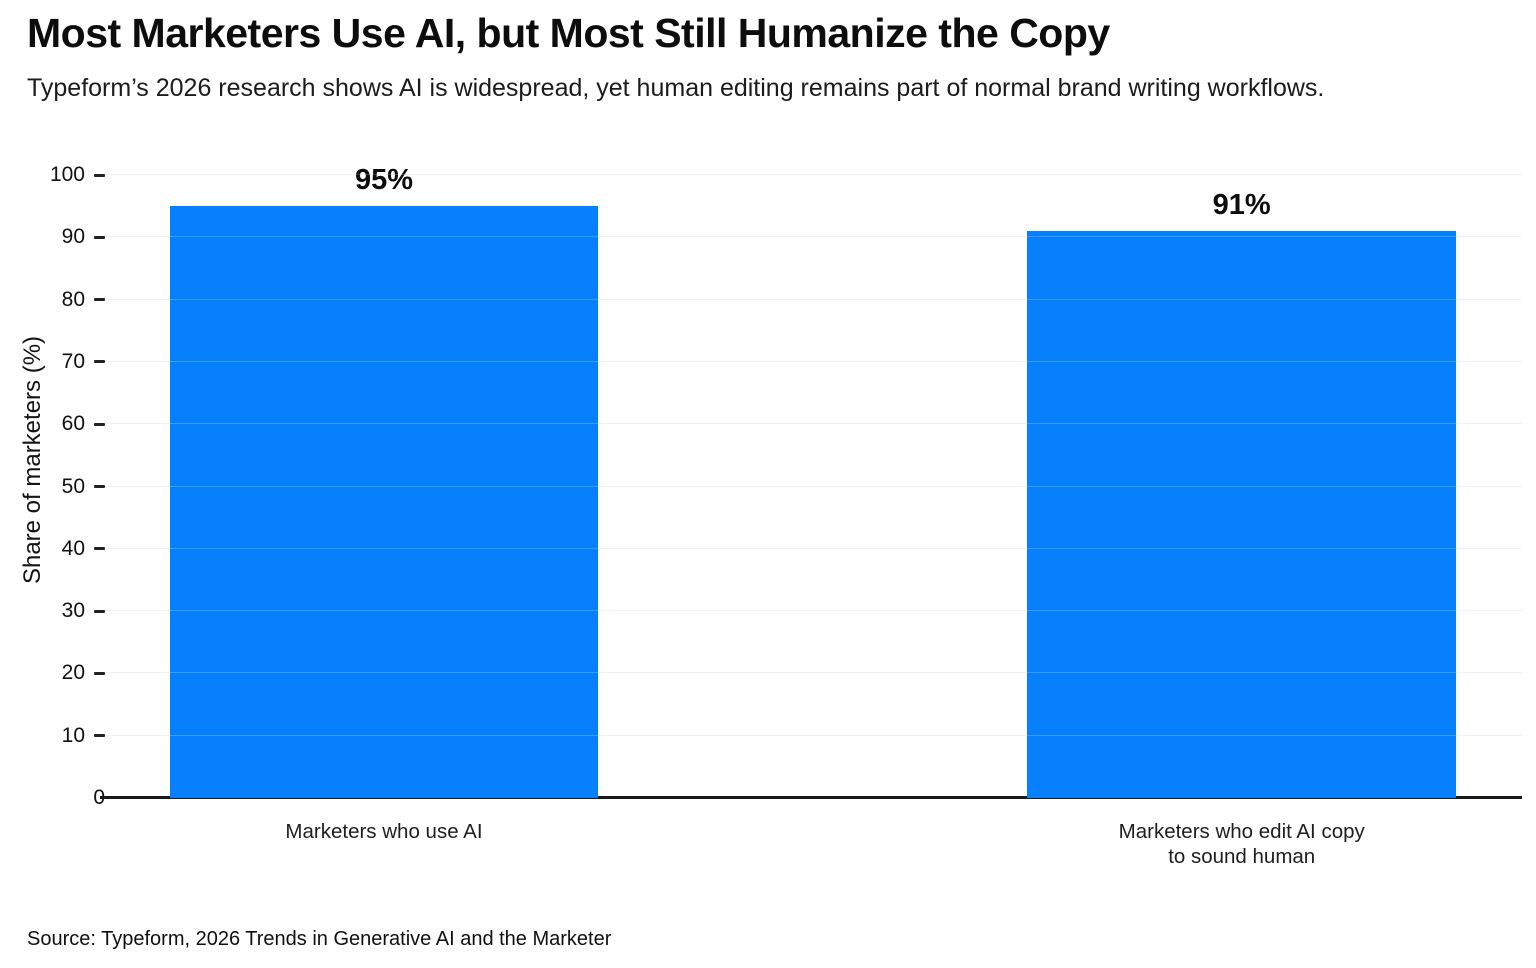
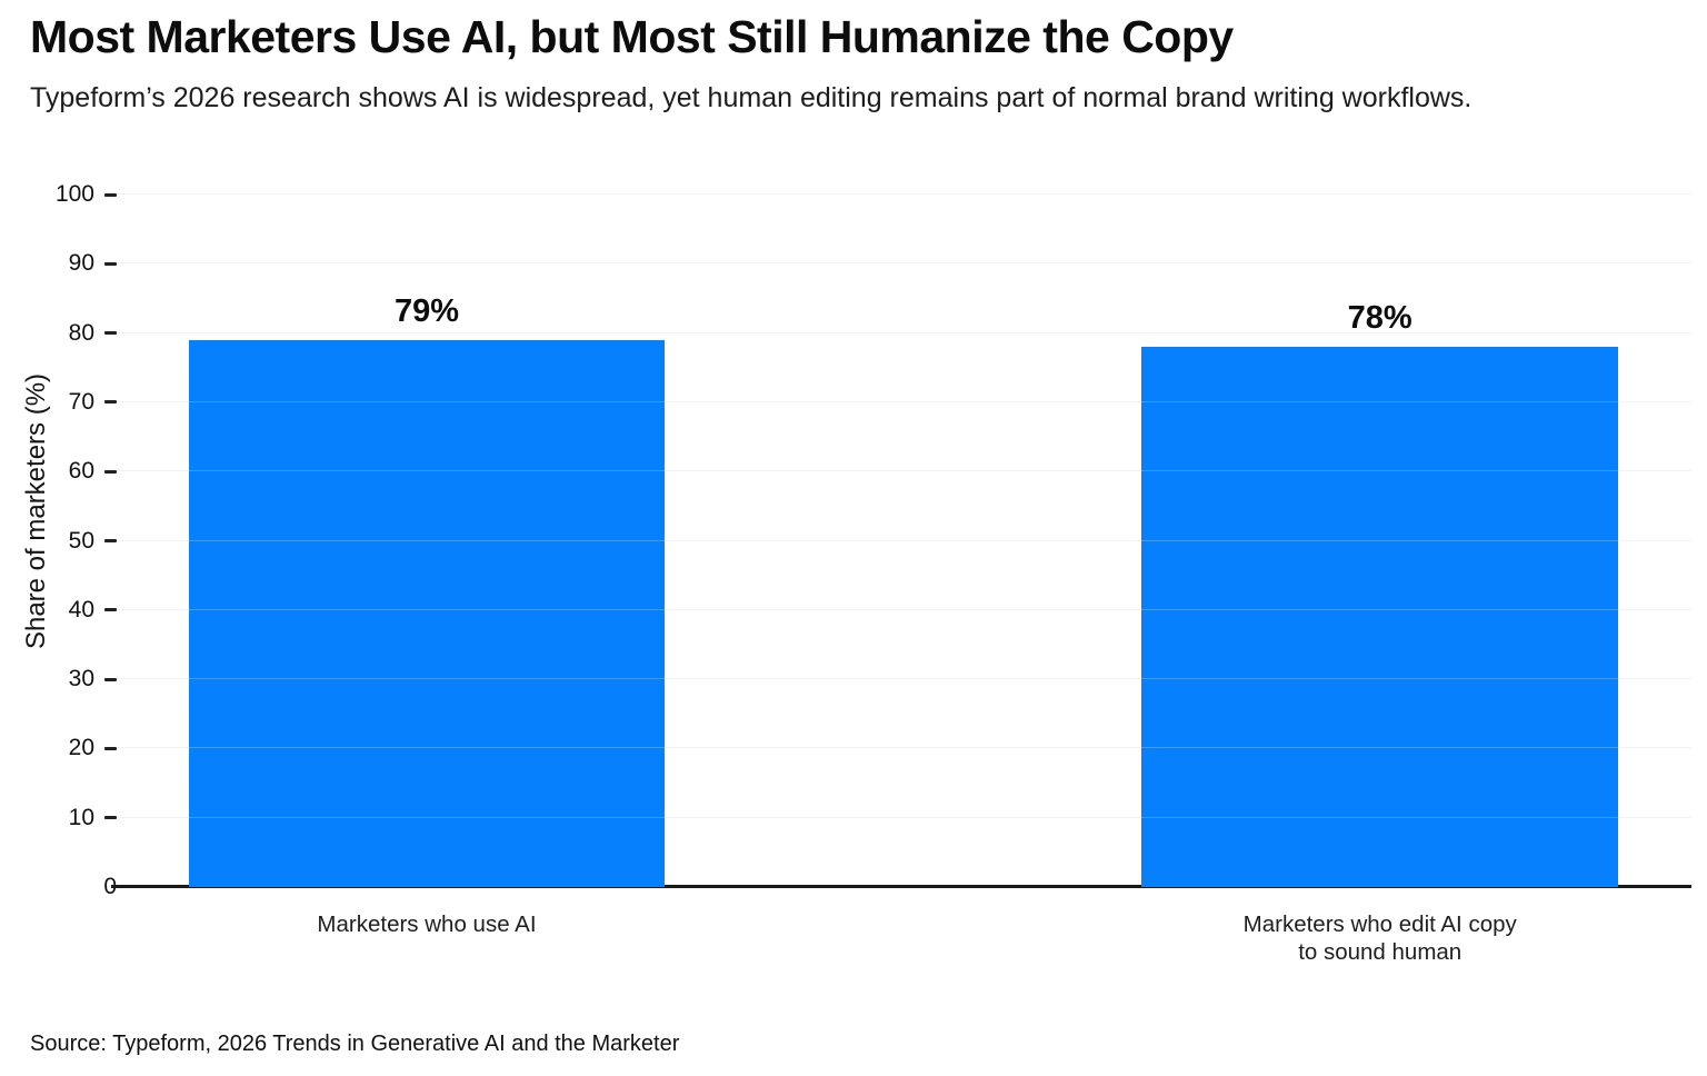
Marketers who use AI: 95% -> 79%
Marketers who edit AI copy to sound human: 91% -> 78%
